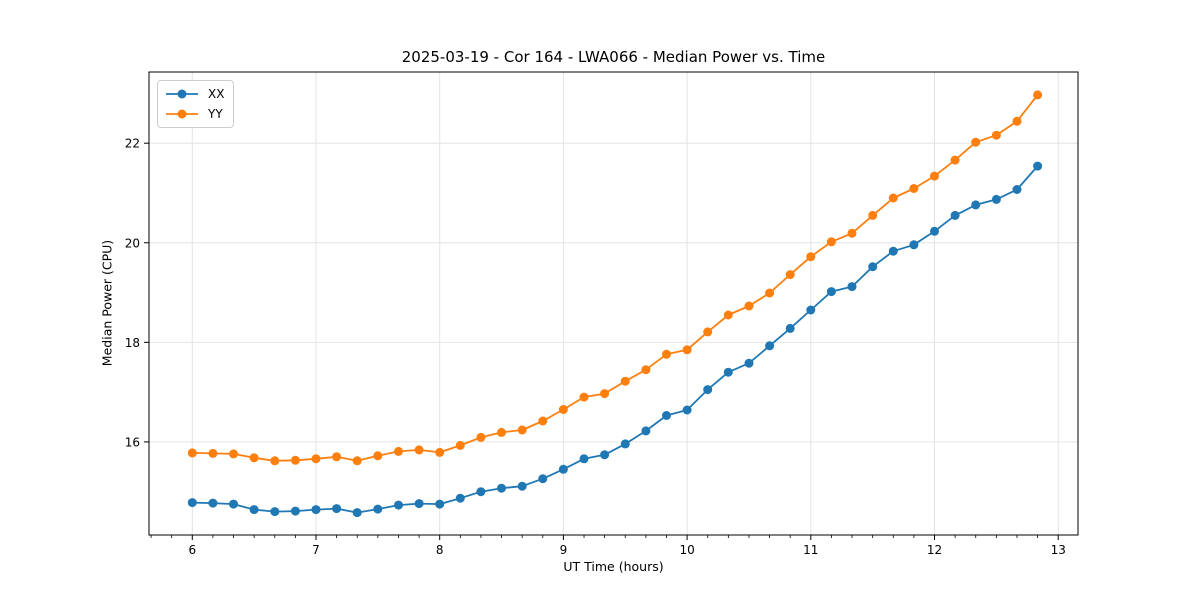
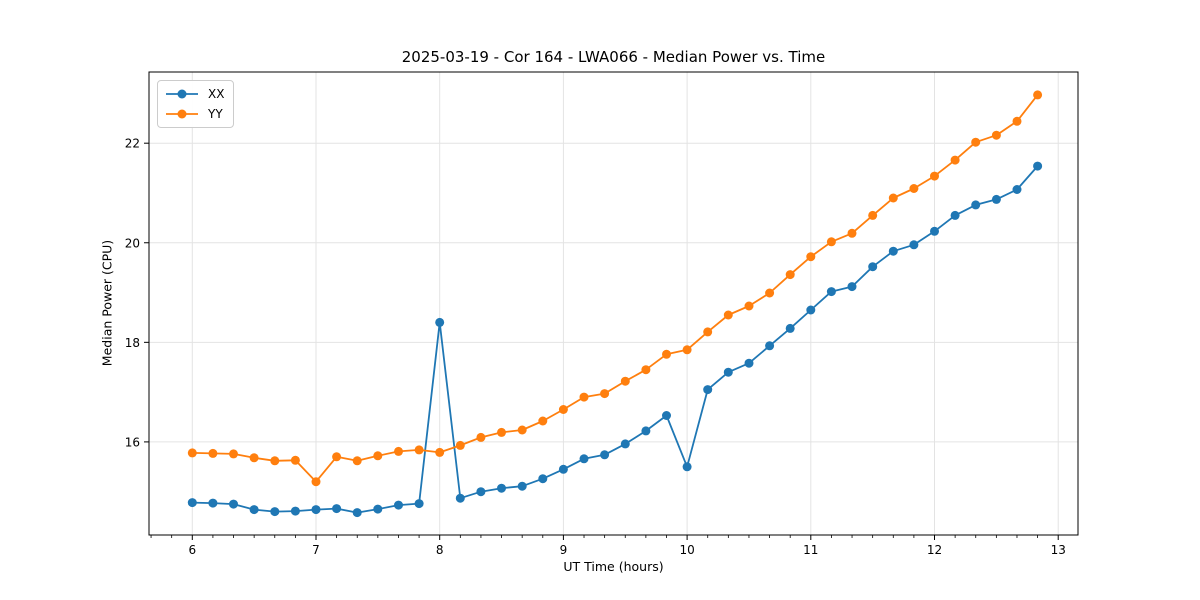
YY/7: 15.7 -> 15.2
XX/8: 14.8 -> 18.4
XX/10: 16.6 -> 15.5
